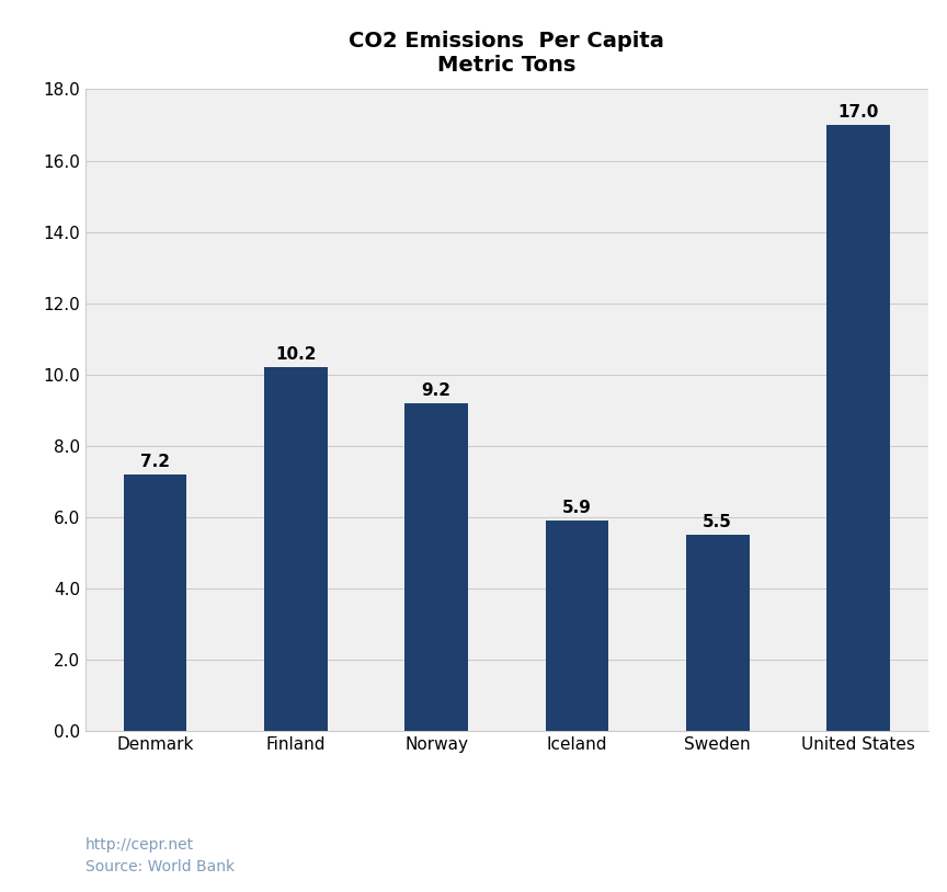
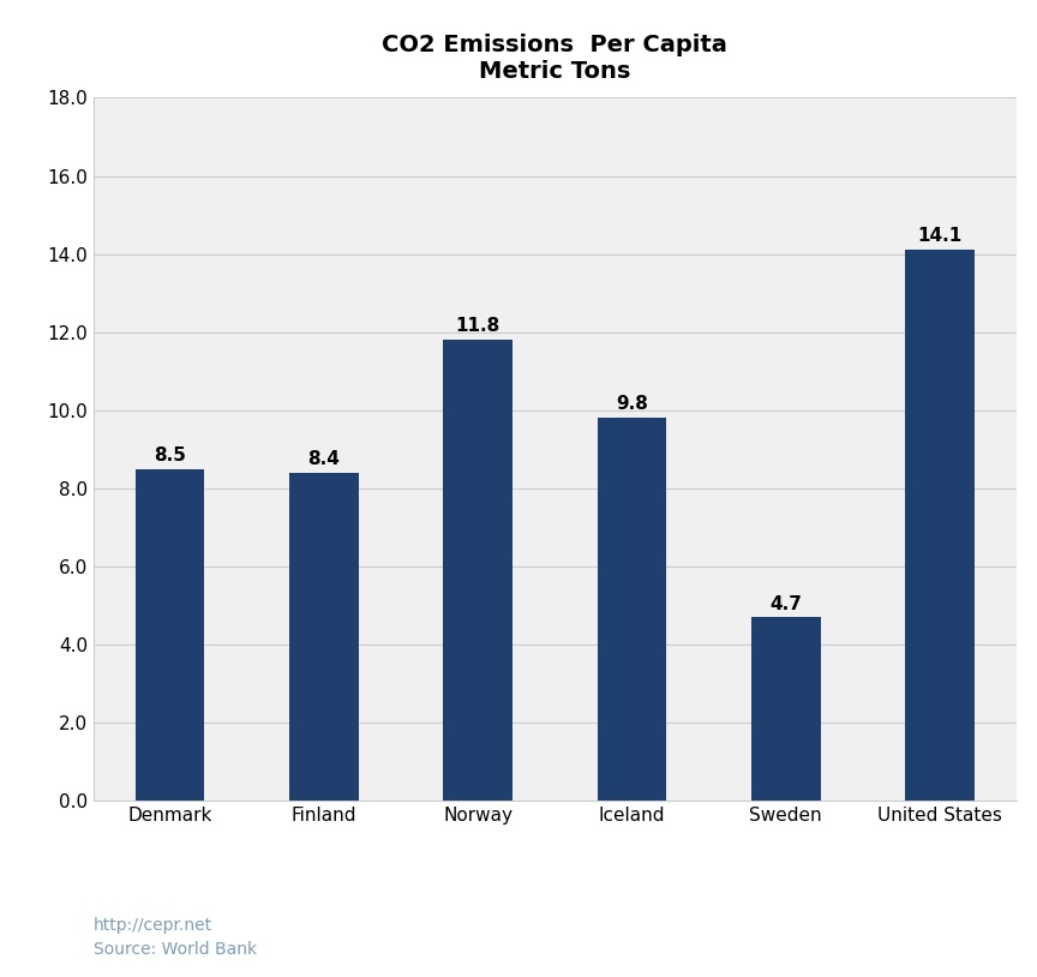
Denmark: 7.2 -> 8.5
Finland: 10.2 -> 8.4
Norway: 9.2 -> 11.8
Iceland: 5.9 -> 9.8
Sweden: 5.5 -> 4.7
United States: 17.0 -> 14.1
